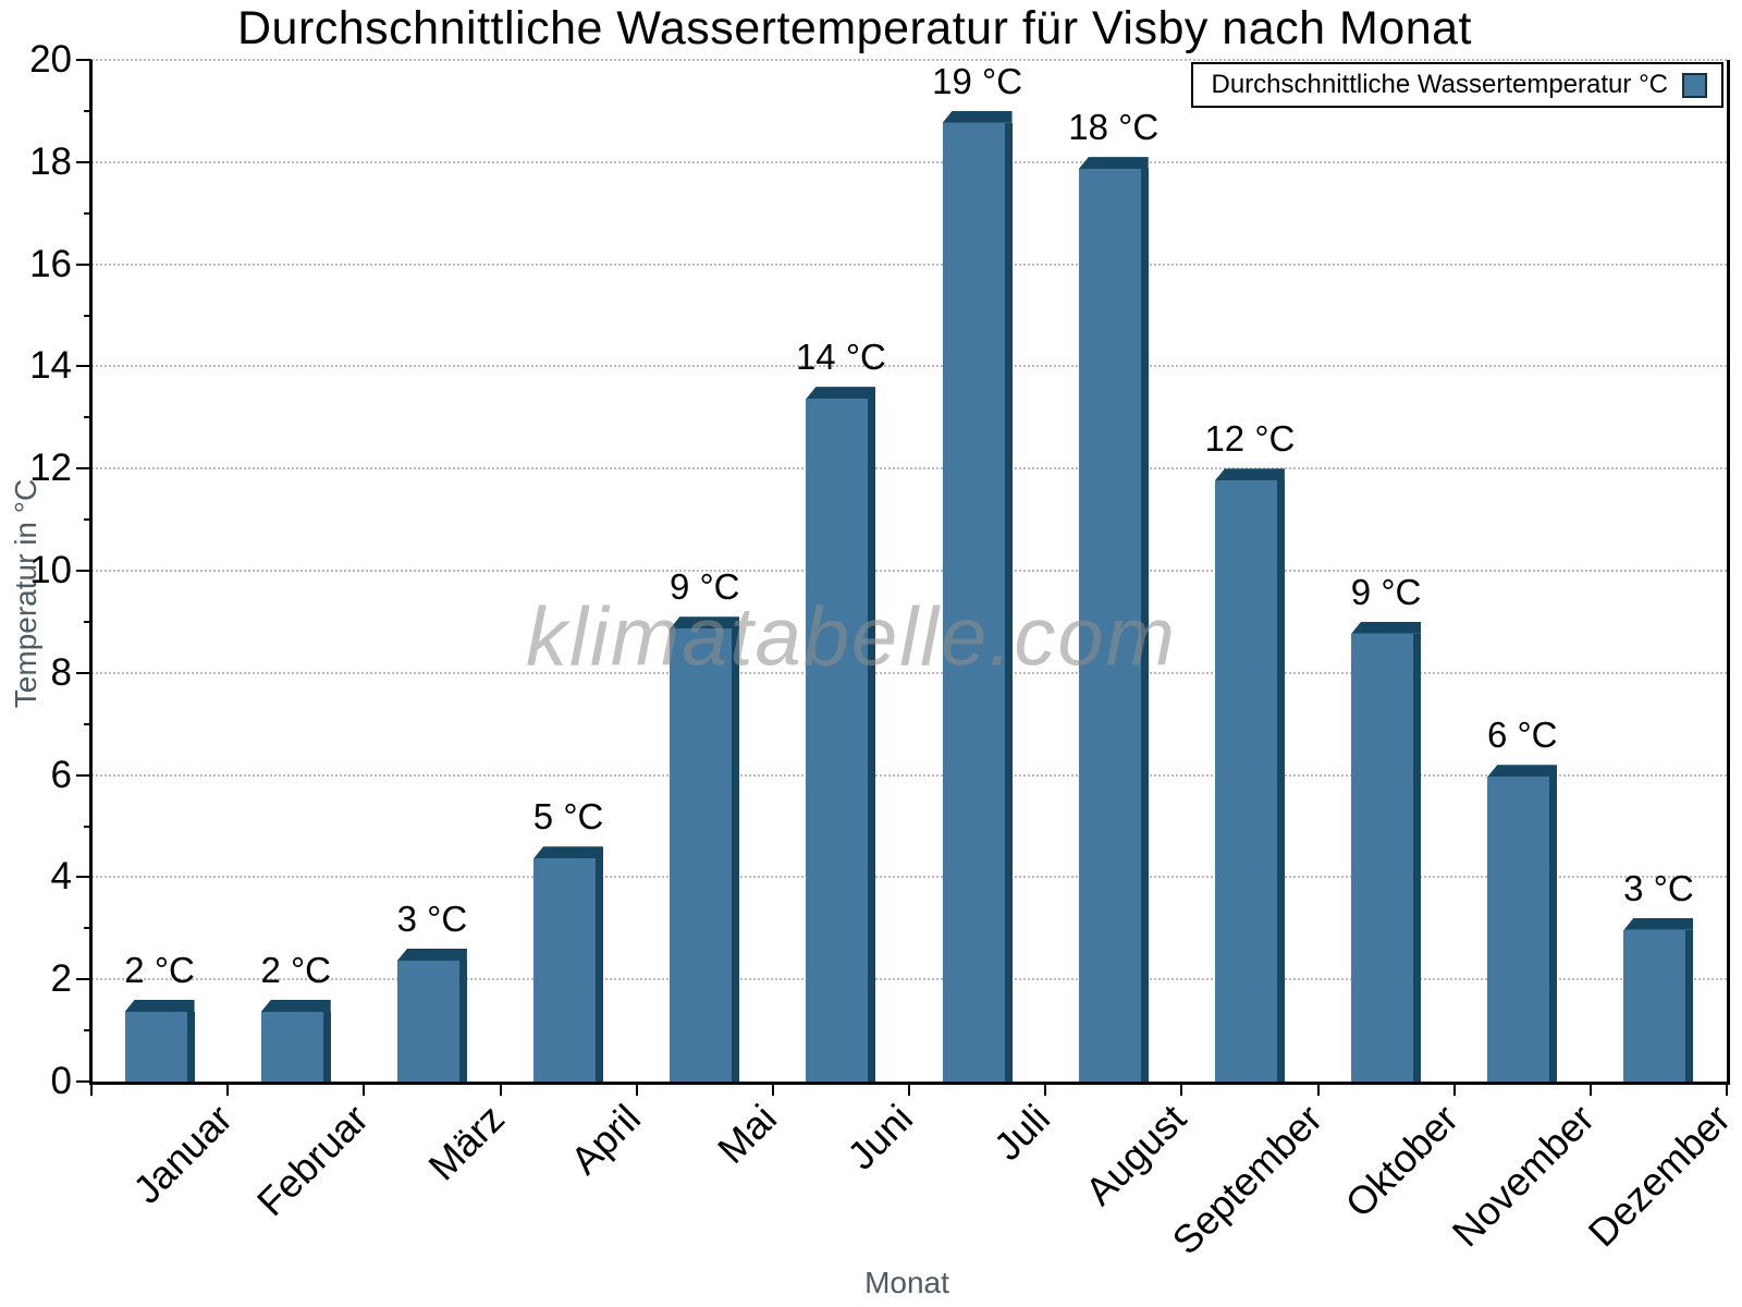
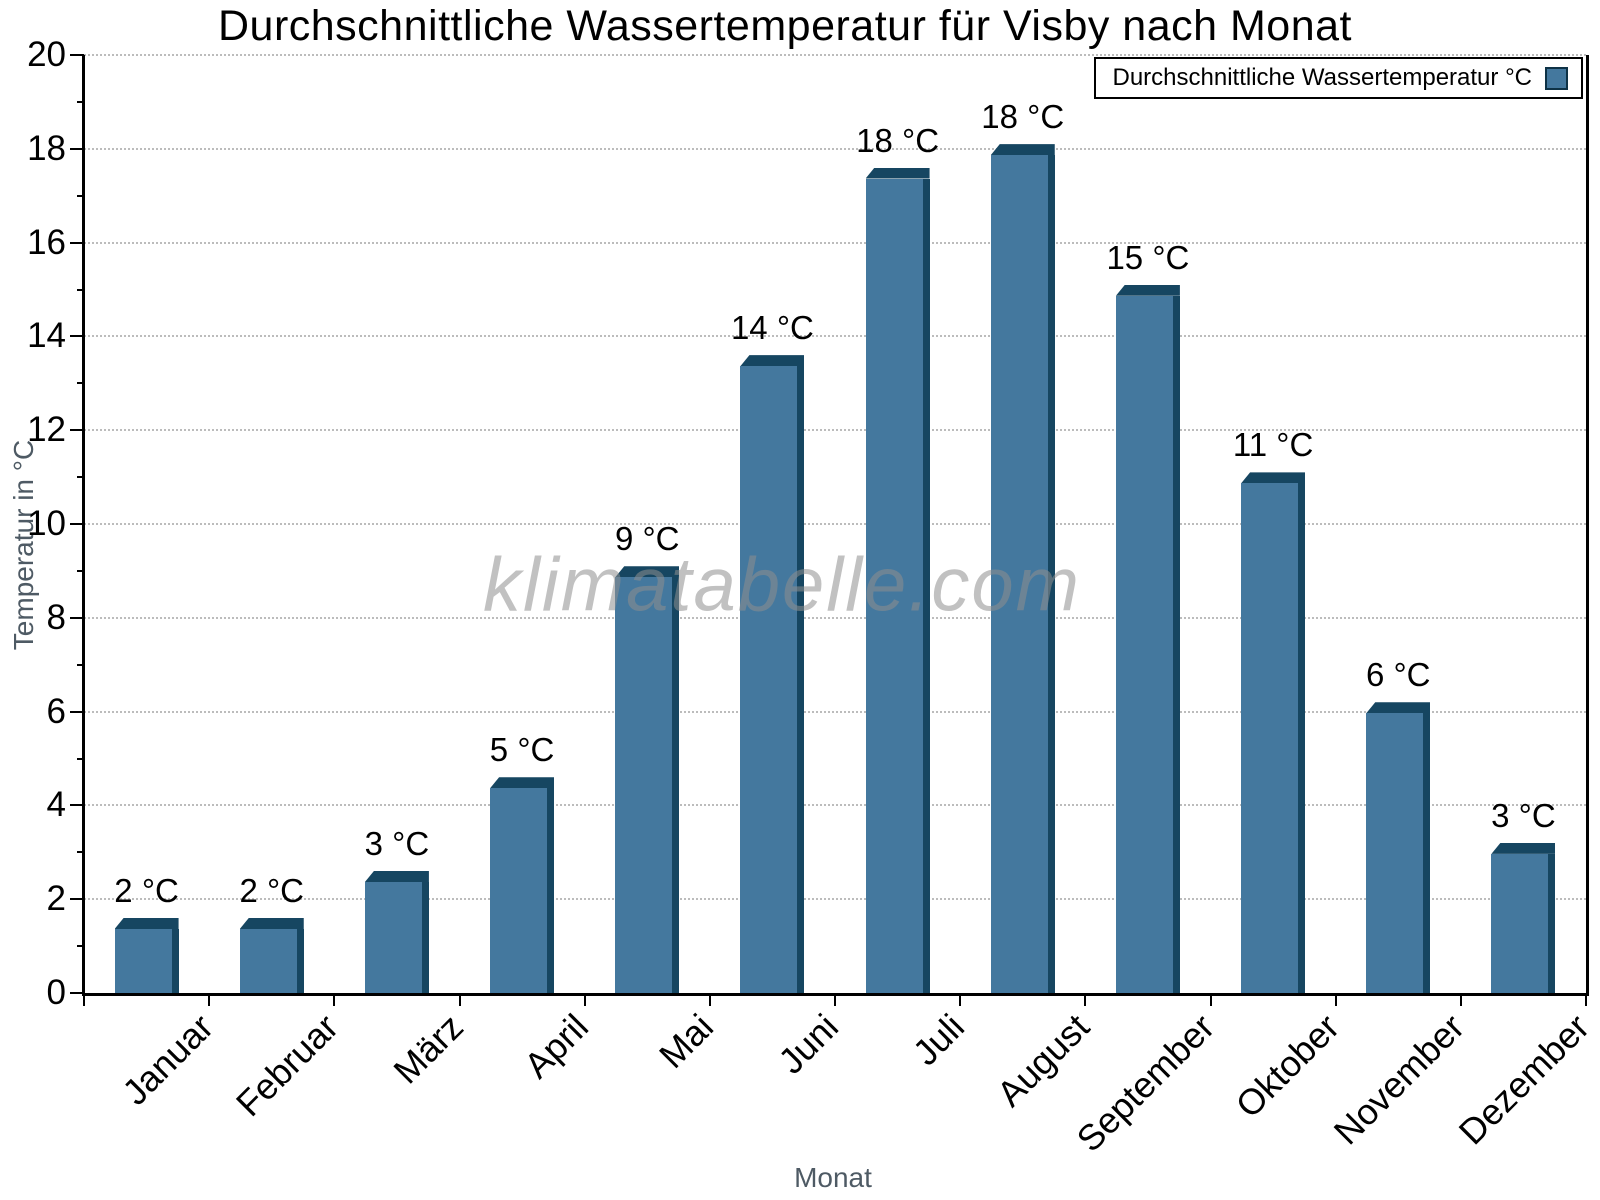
Juli: 19 -> 18
September: 12 -> 15
Oktober: 9 -> 11
